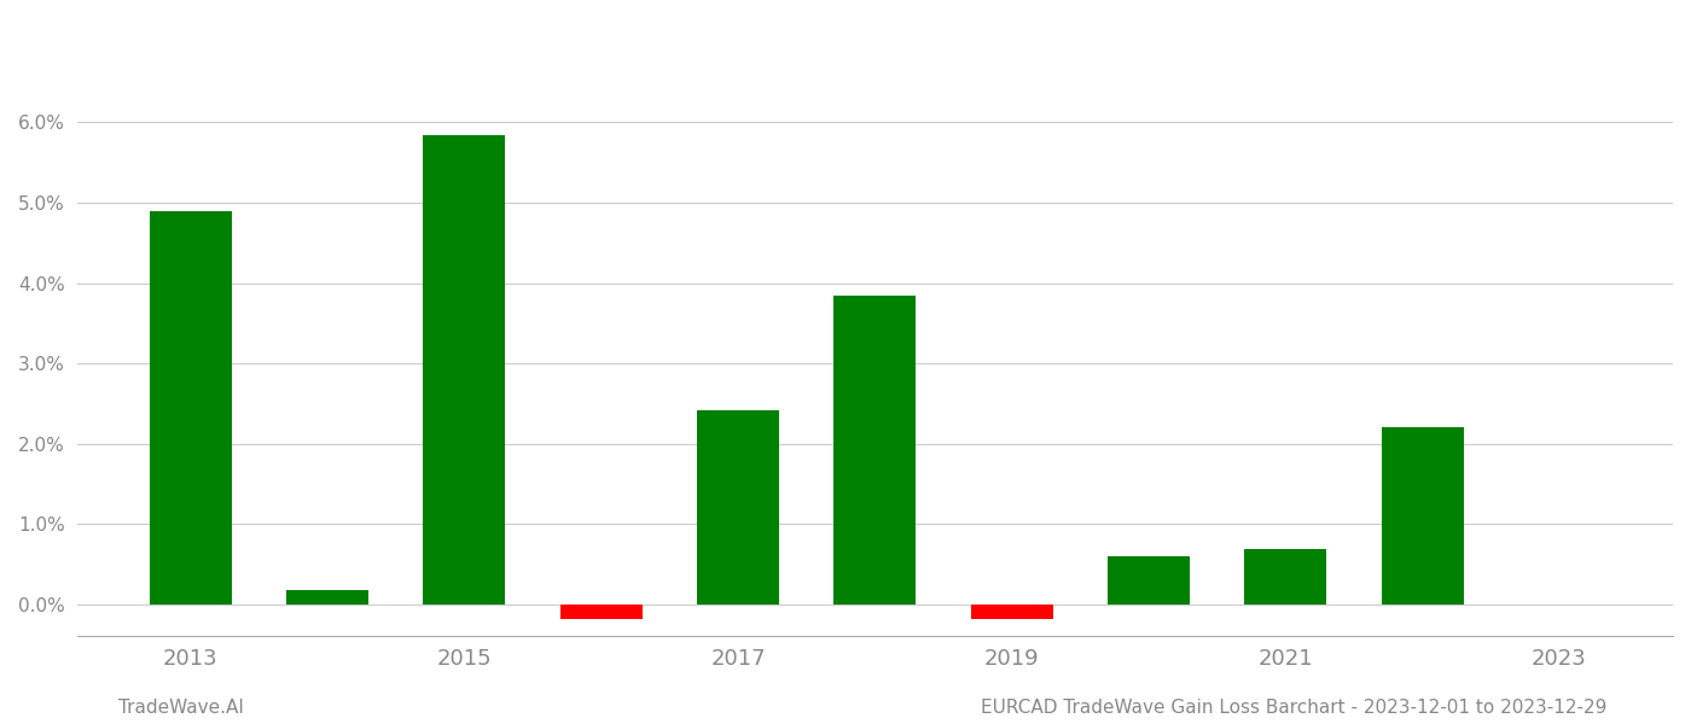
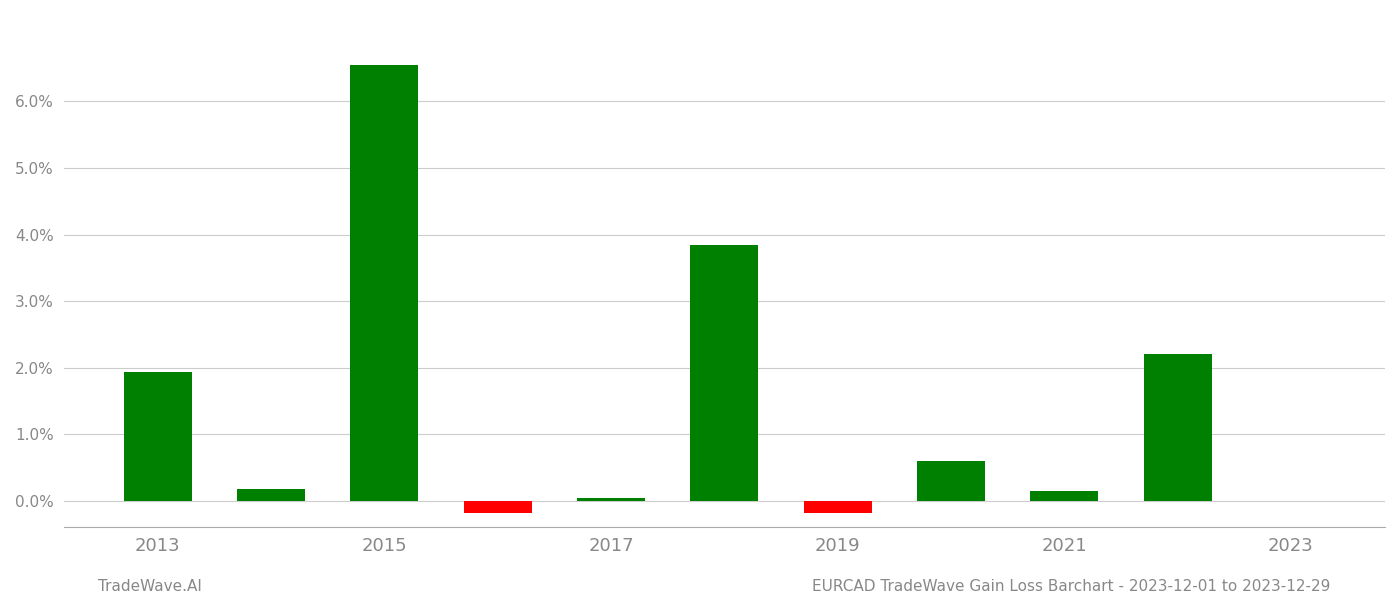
2013: 4.90% -> 1.93%
2015: 5.84% -> 6.55%
2017: 2.42% -> 0.04%
2021: 0.68% -> 0.15%
